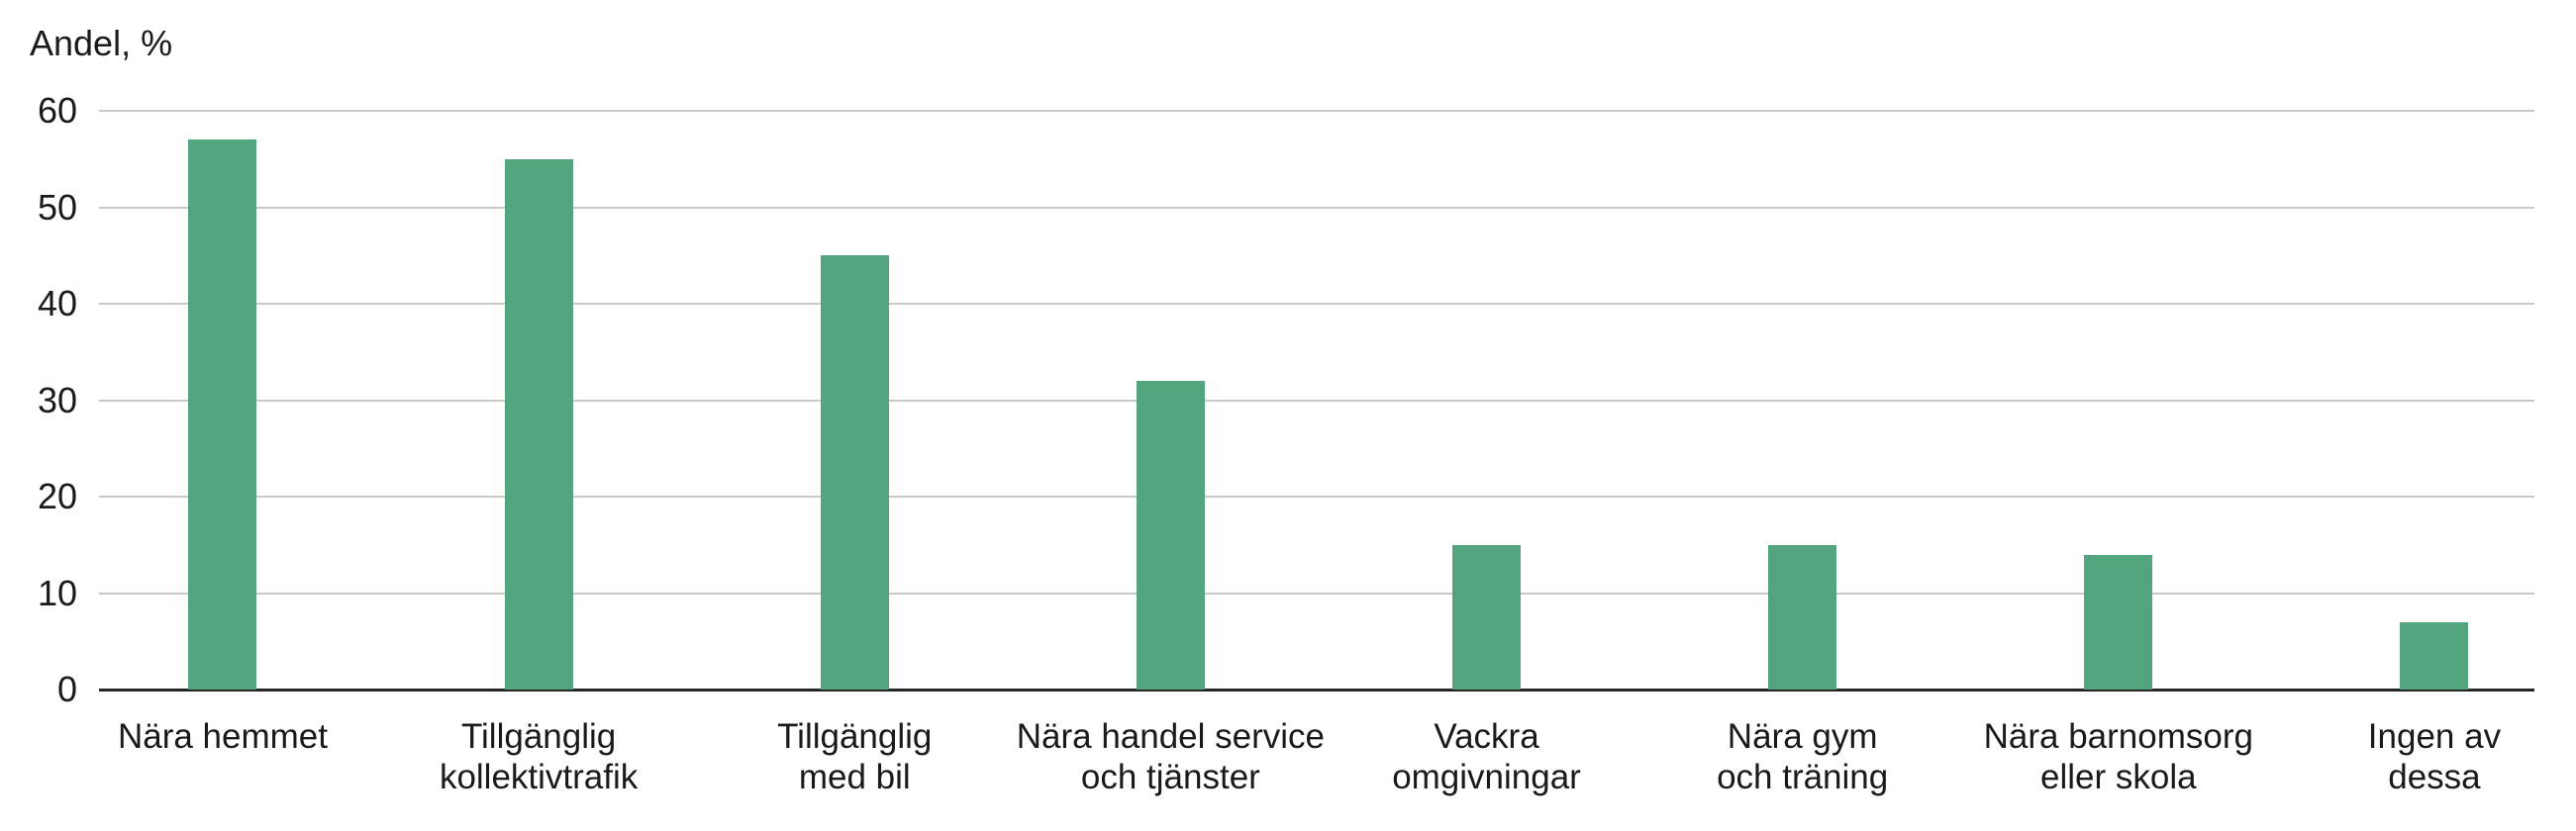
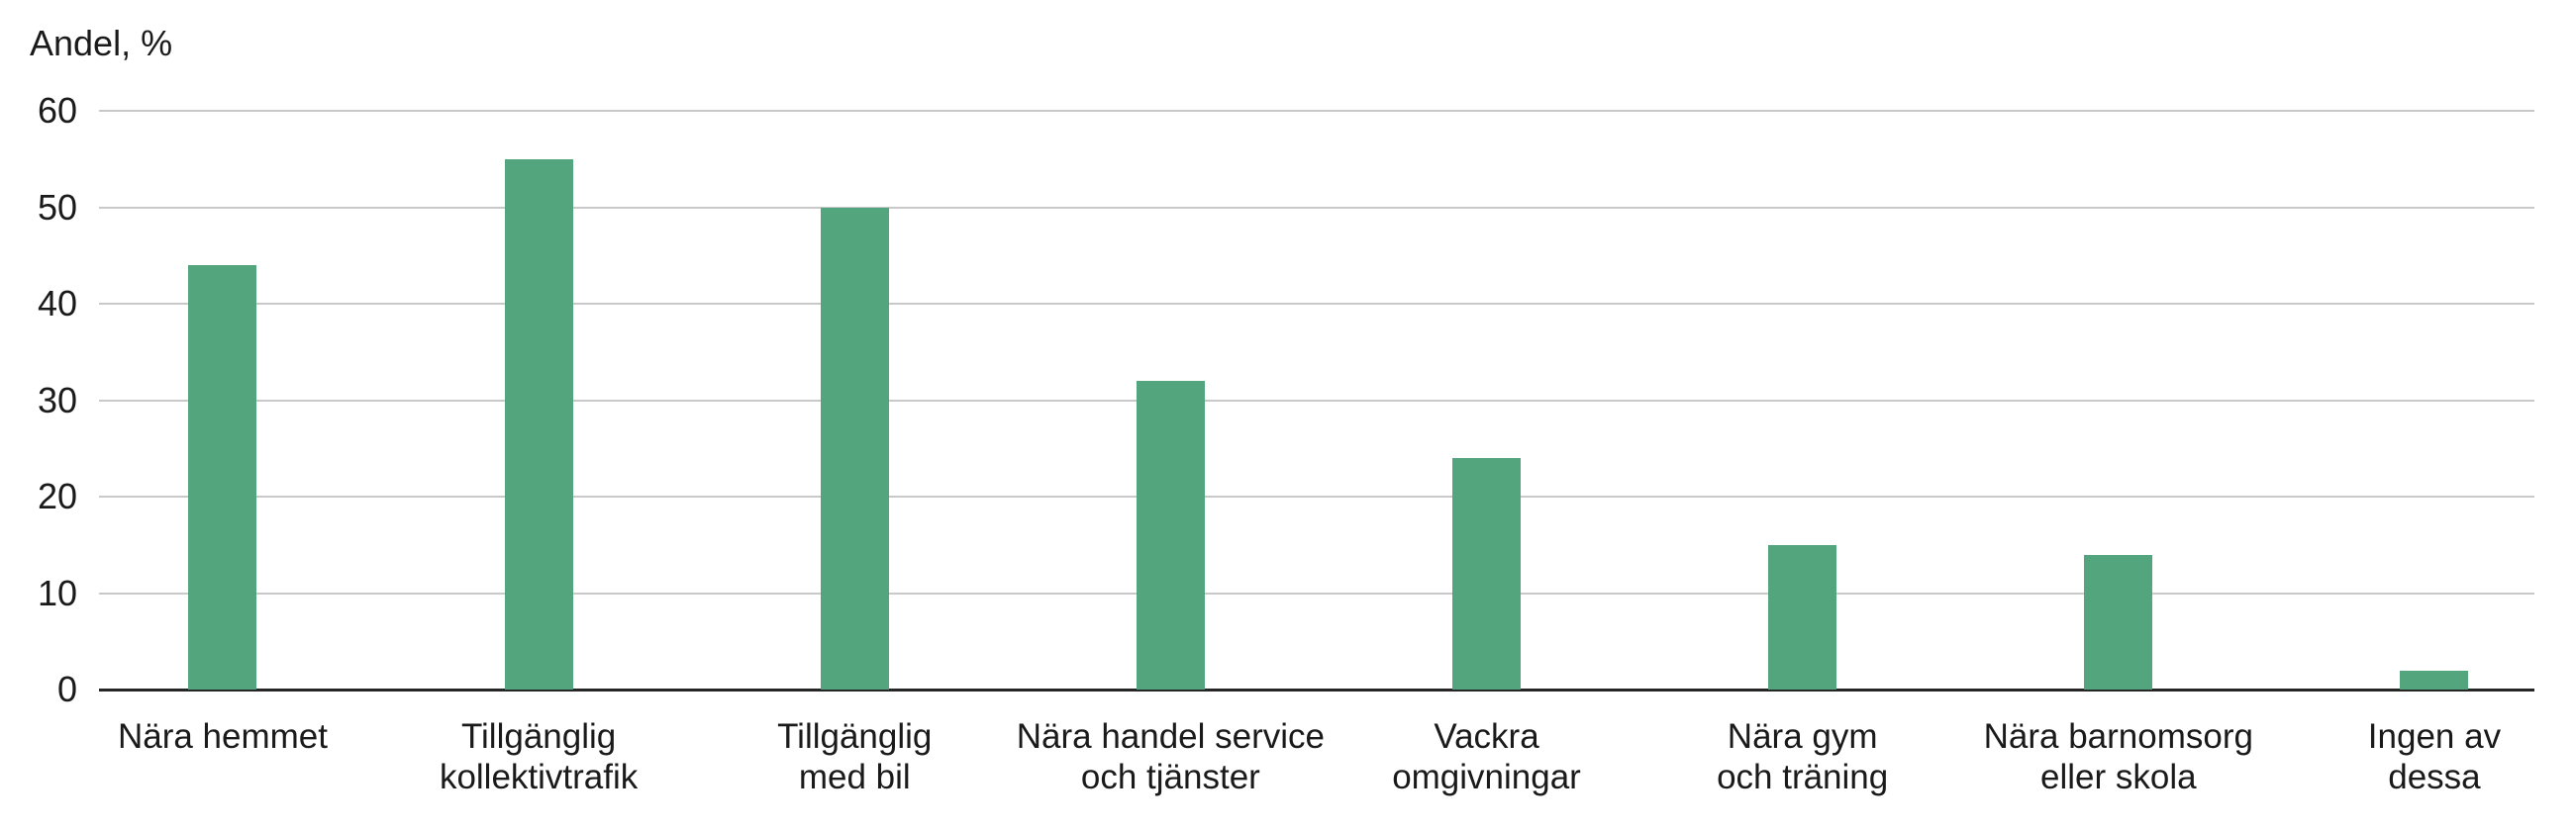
Nära hemmet: 57 -> 44
Tillgänglig med bil: 45 -> 50
Vackra omgivningar: 15 -> 24
Ingen av dessa: 7 -> 2
